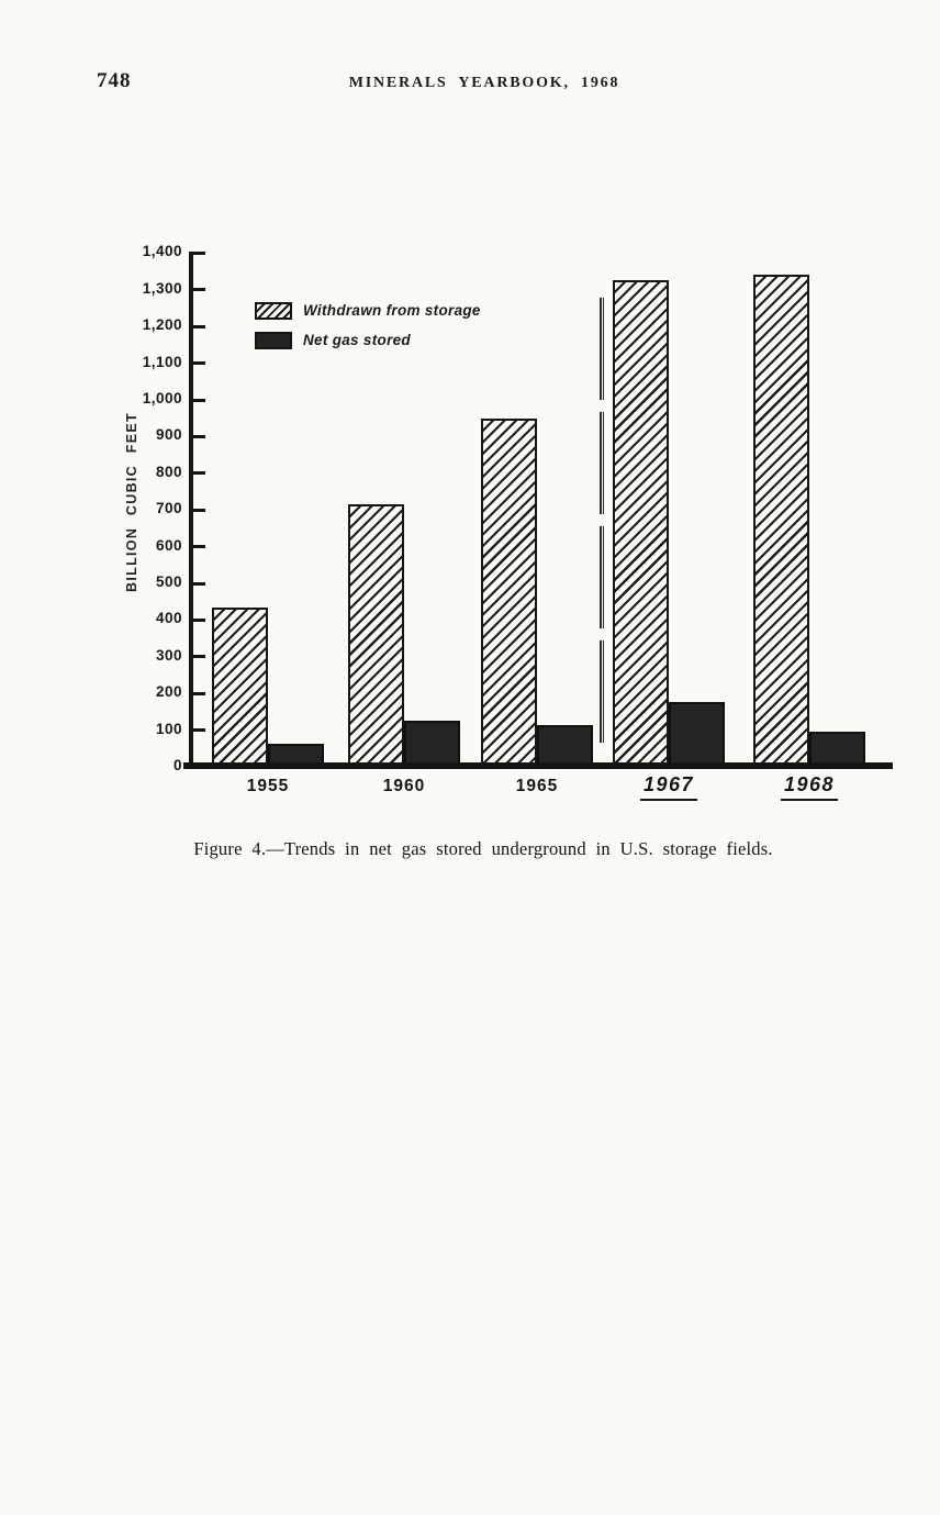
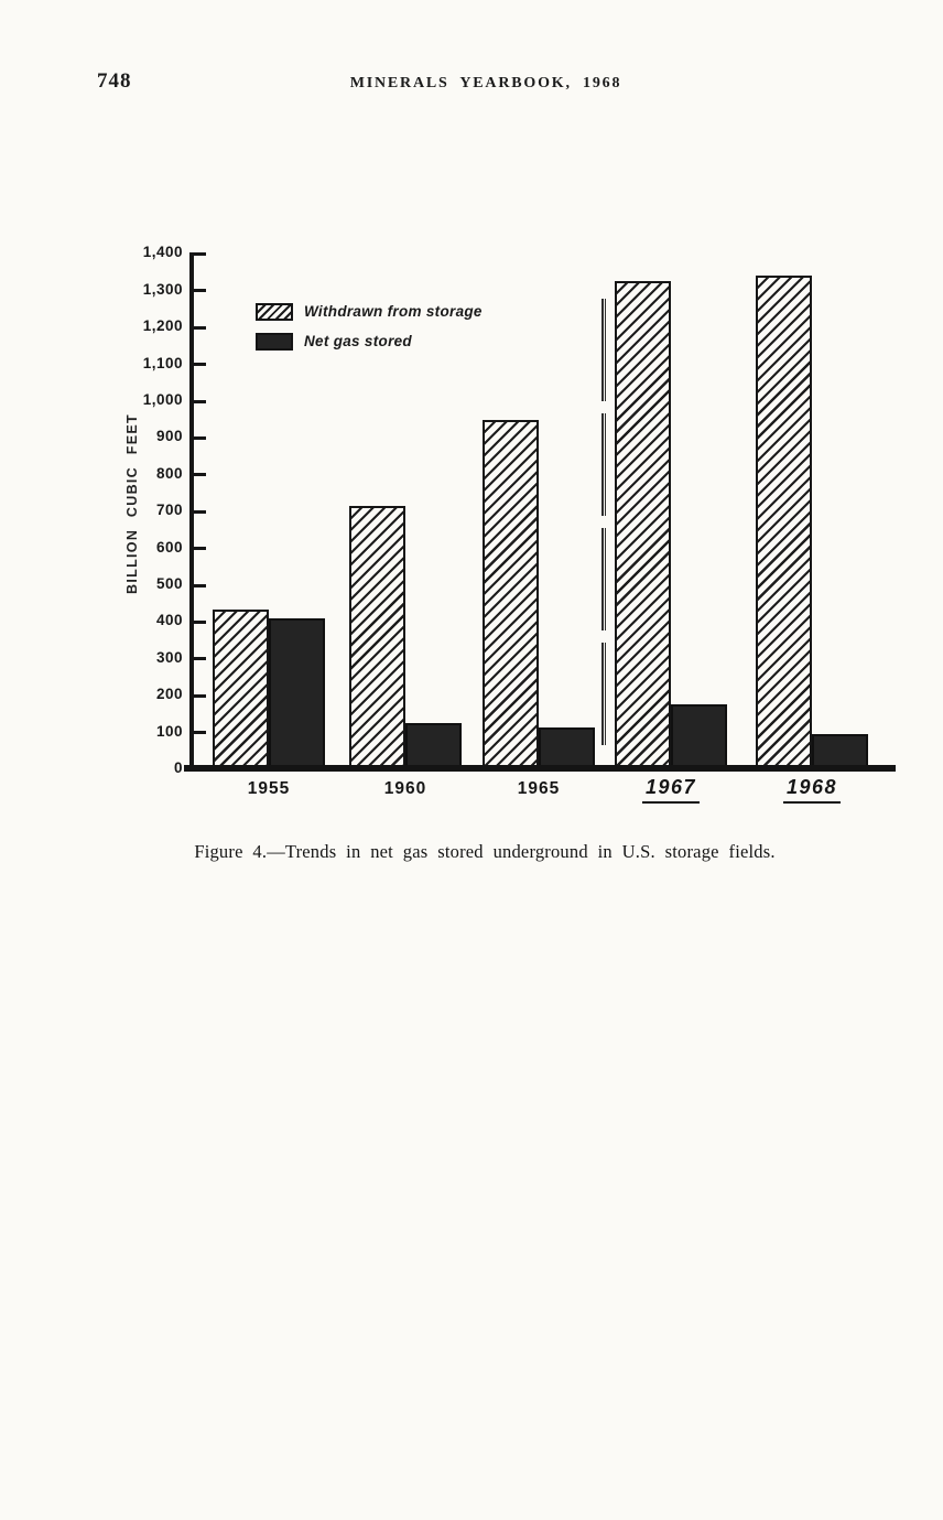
Net gas stored/1955: 60 -> 410
